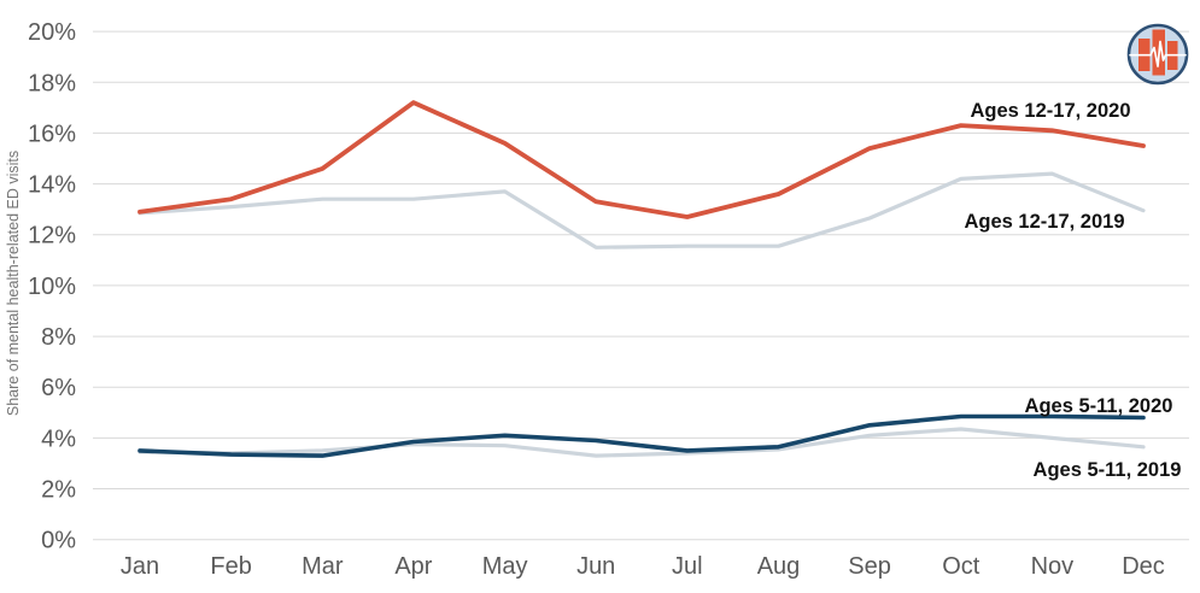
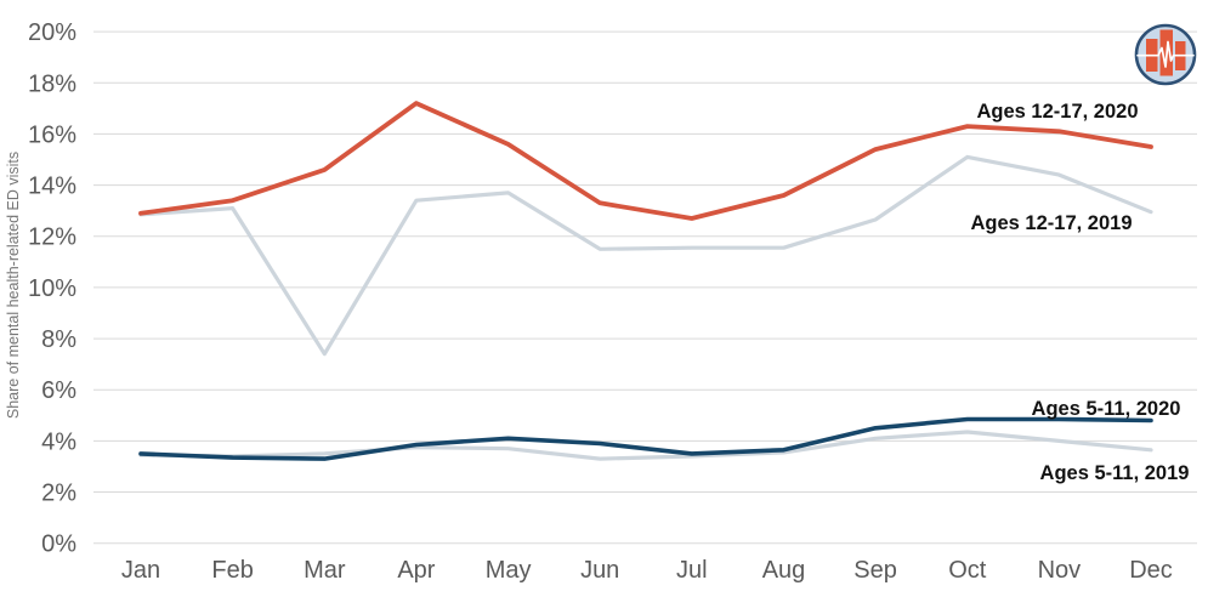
Ages 12-17, 2019/Mar: 13.4% -> 7.4%
Ages 12-17, 2019/Oct: 14.2% -> 15.1%
